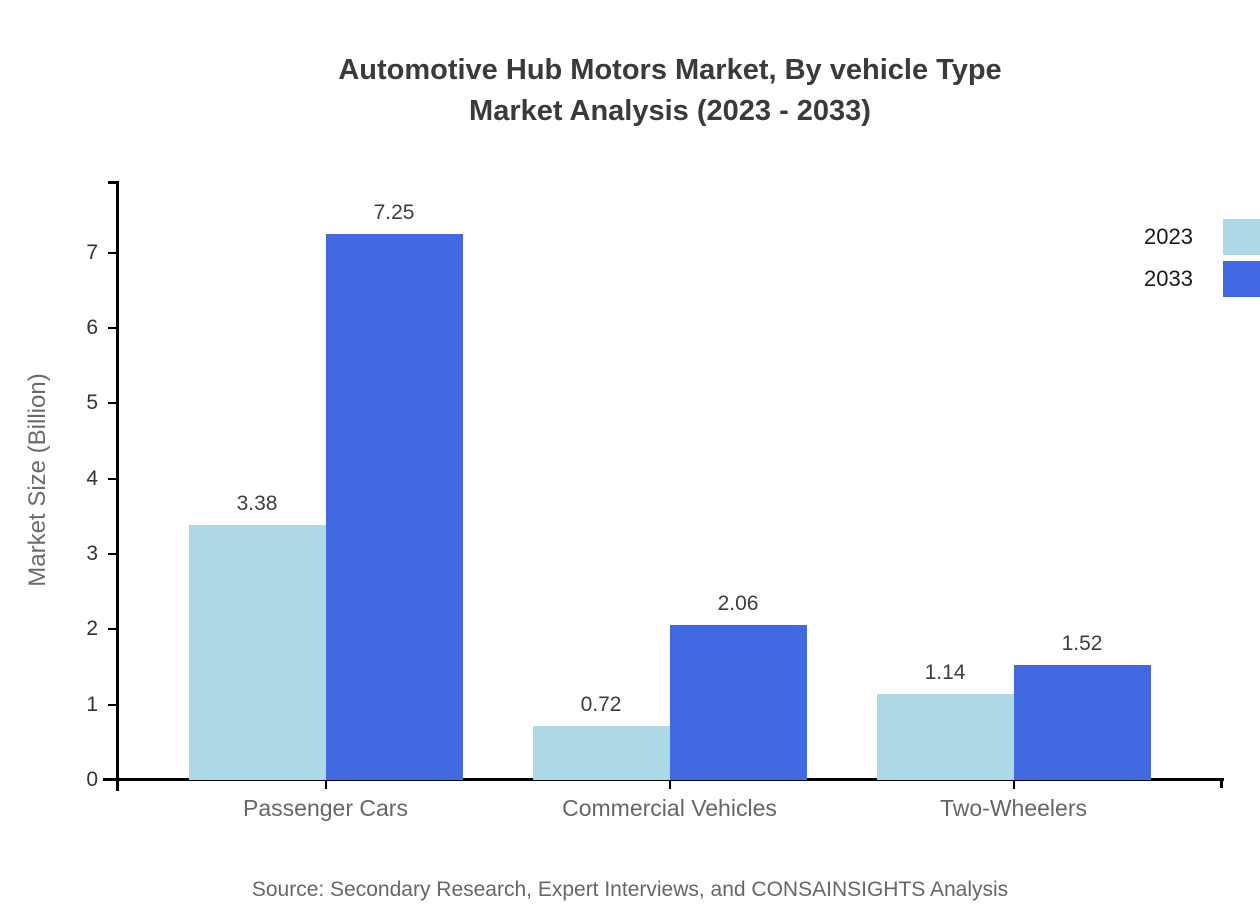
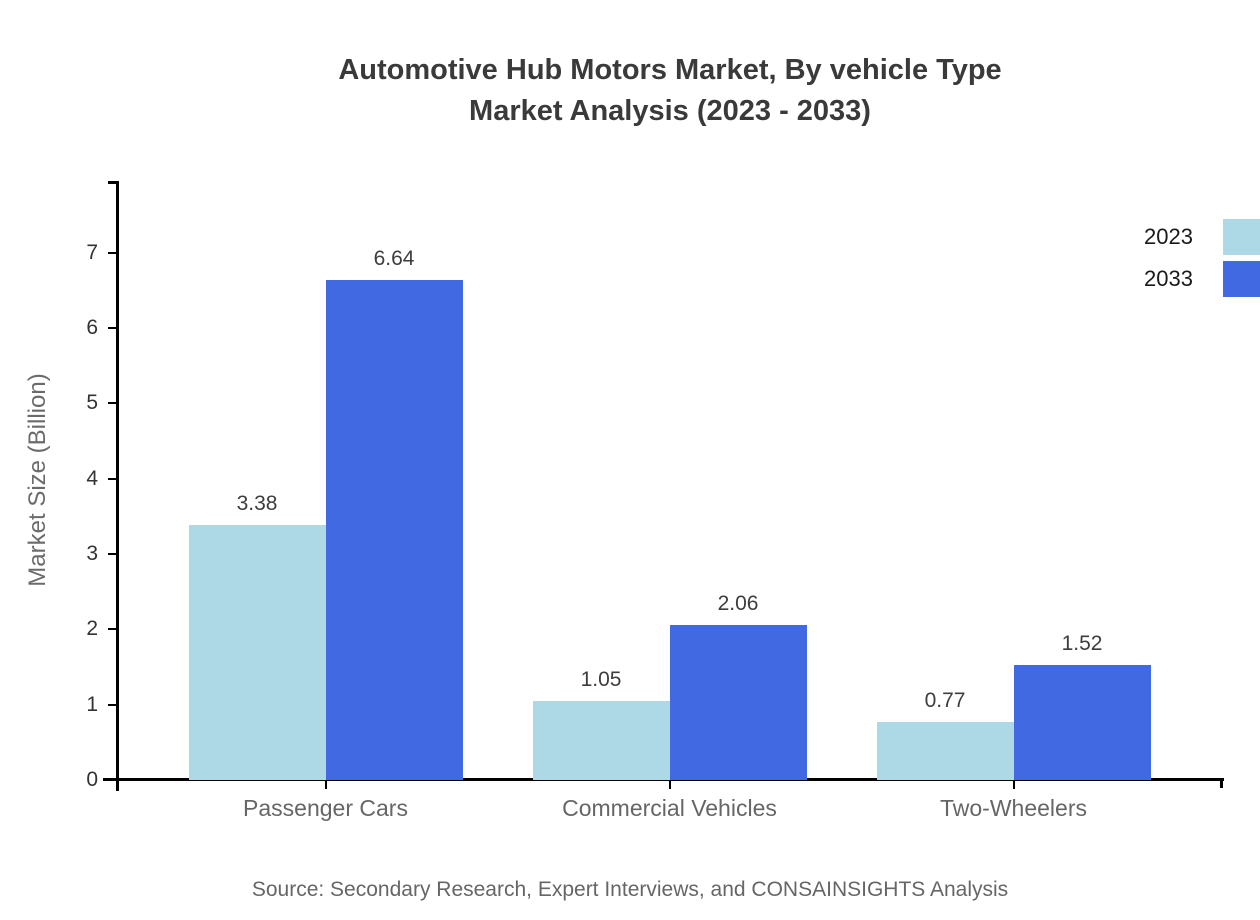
2033/Passenger Cars: 7.25 -> 6.64
2023/Commercial Vehicles: 0.72 -> 1.05
2023/Two-Wheelers: 1.14 -> 0.77
